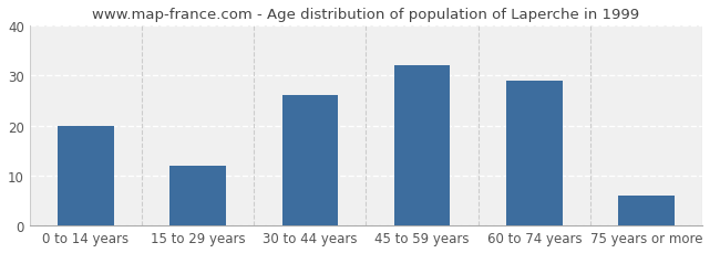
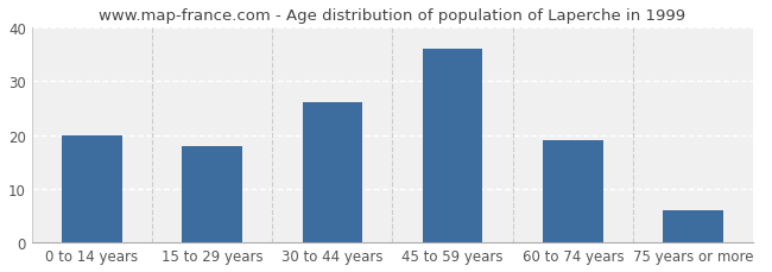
15 to 29 years: 12 -> 18
45 to 59 years: 32 -> 36
60 to 74 years: 29 -> 19
